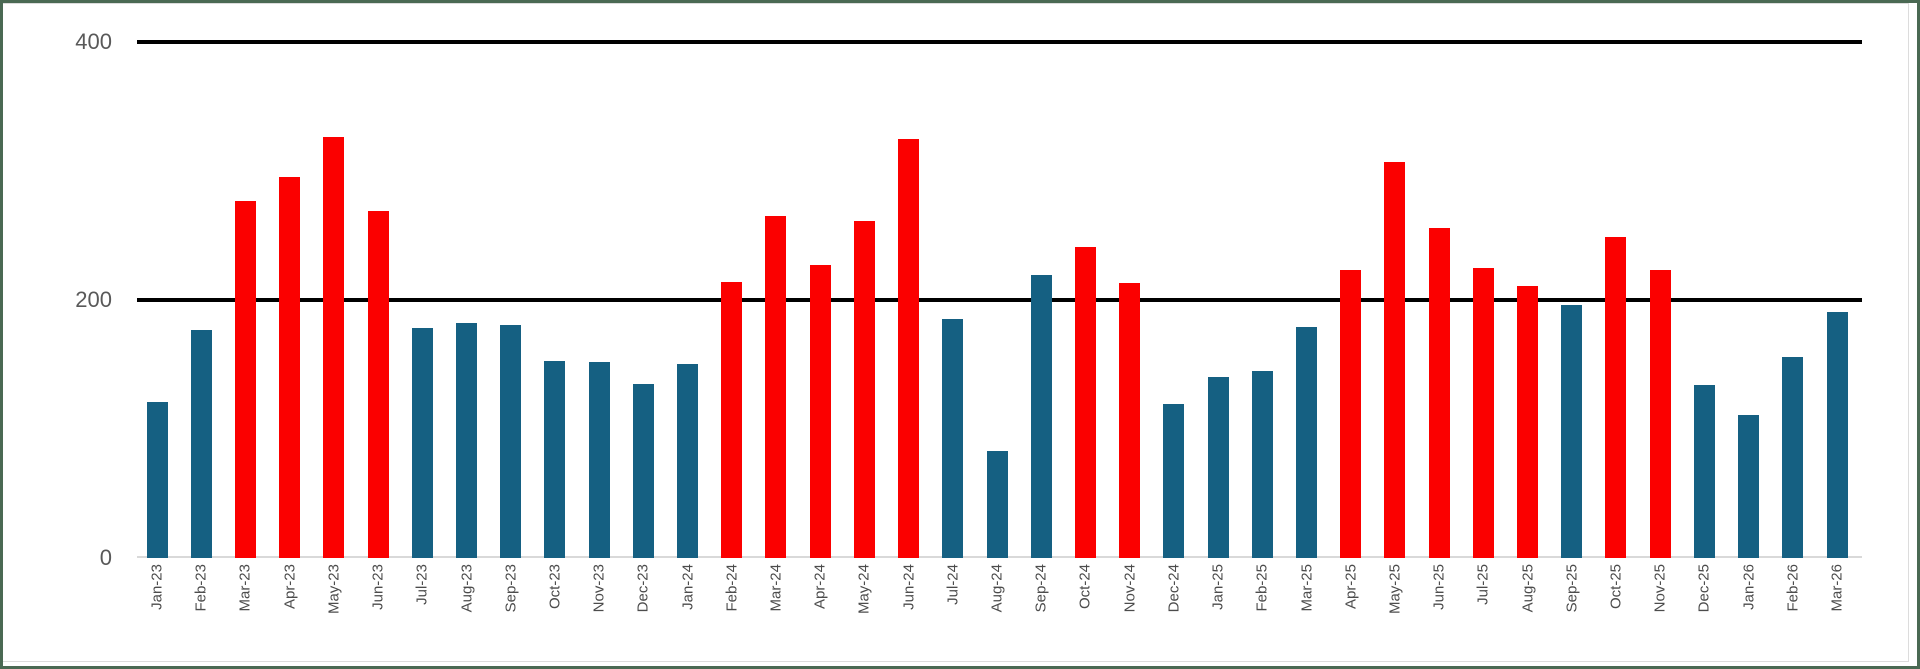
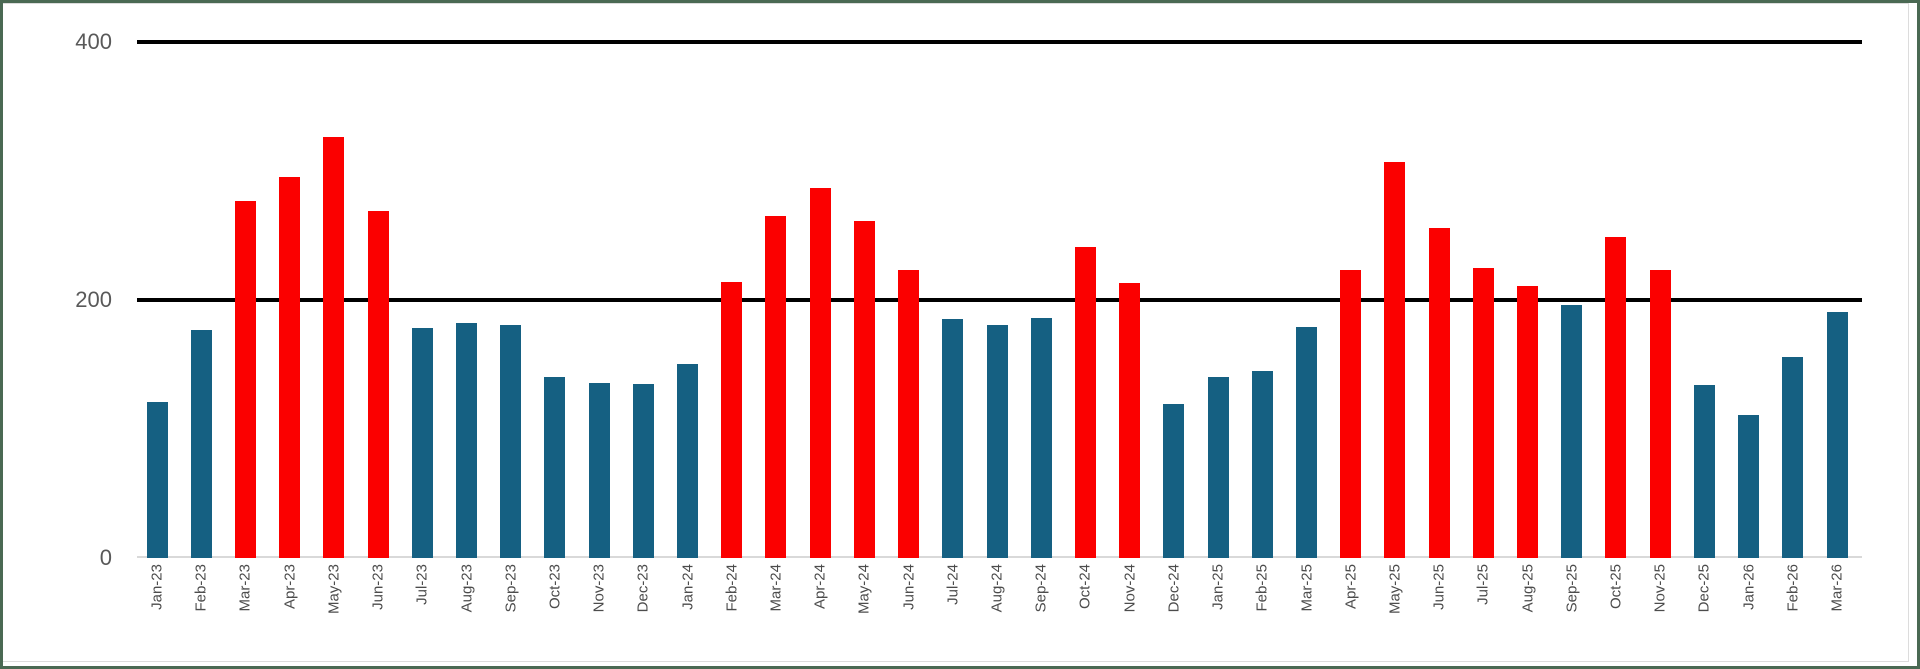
Oct-23: 153 -> 140
Nov-23: 152 -> 136
Apr-24: 227 -> 287
Jun-24: 325 -> 223
Aug-24: 83 -> 181
Sep-24: 219 -> 186
